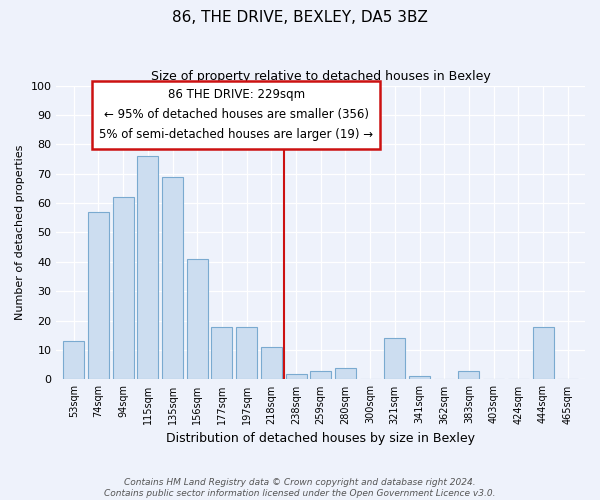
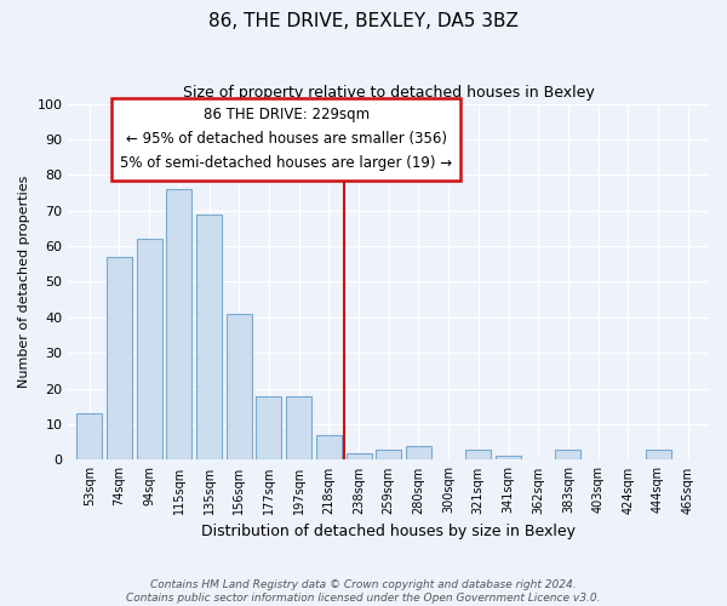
218sqm: 11 -> 7
321sqm: 14 -> 3
444sqm: 18 -> 3
